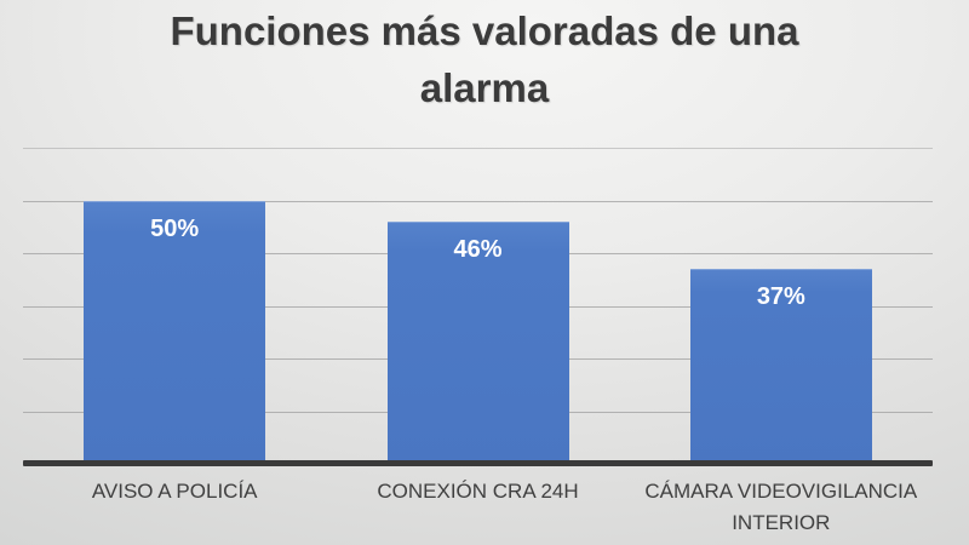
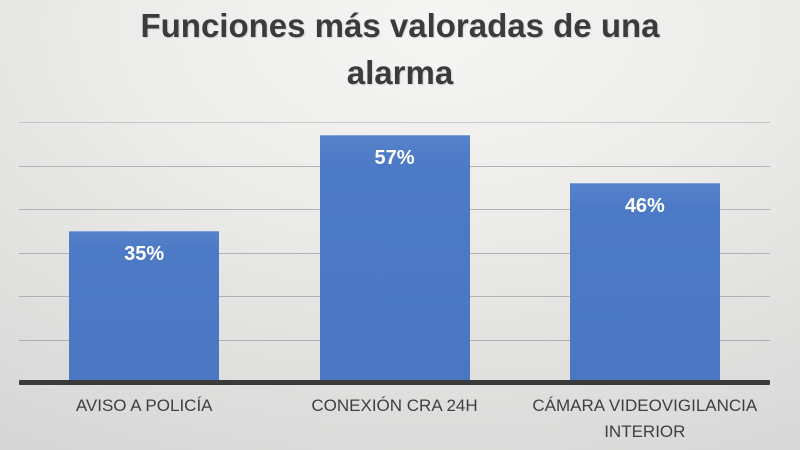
AVISO A POLICÍA: 50% -> 35%
CONEXIÓN CRA 24H: 46% -> 57%
CÁMARA VIDEOVIGILANCIA INTERIOR: 37% -> 46%
